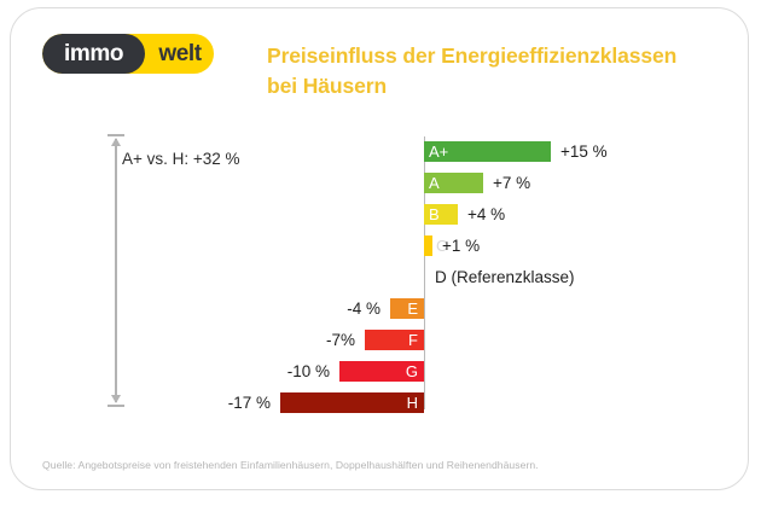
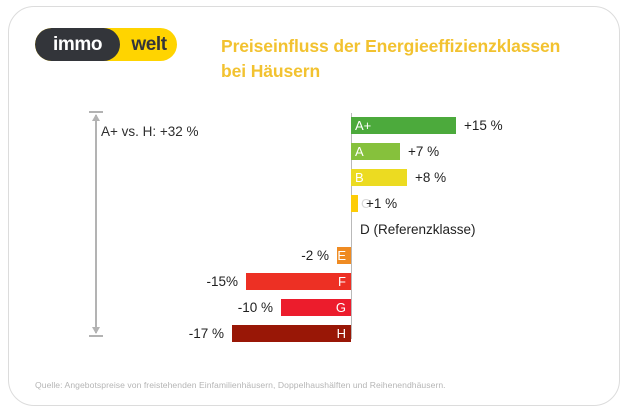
B: +4 -> +8
E: -4 -> -2
F: -7% -> -15%
